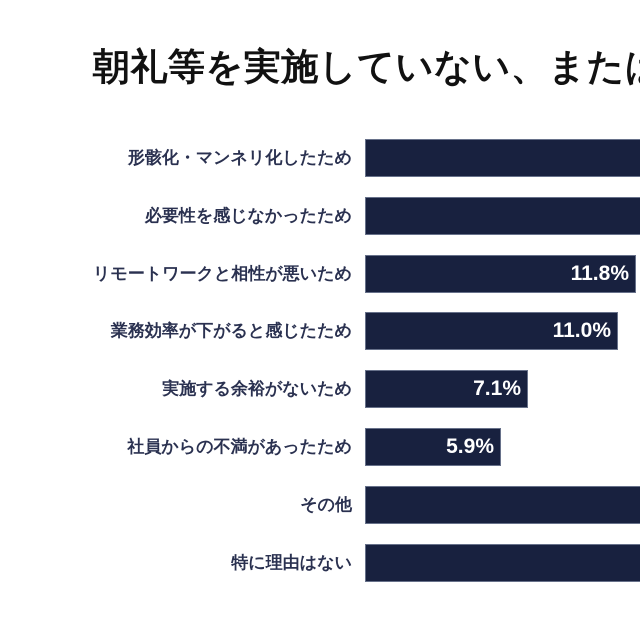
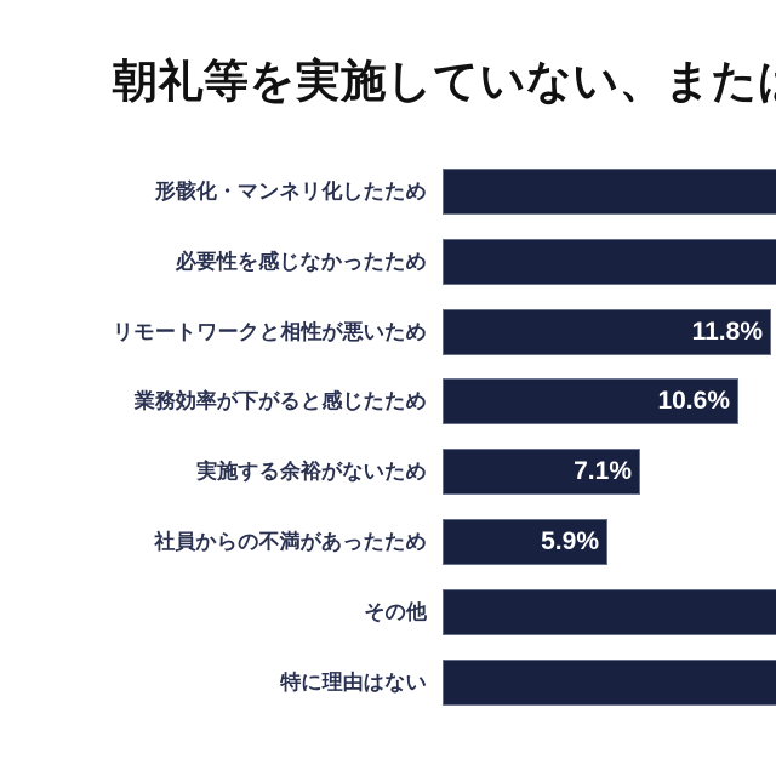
業務効率が下がると感じたため: 11.0% -> 10.6%
